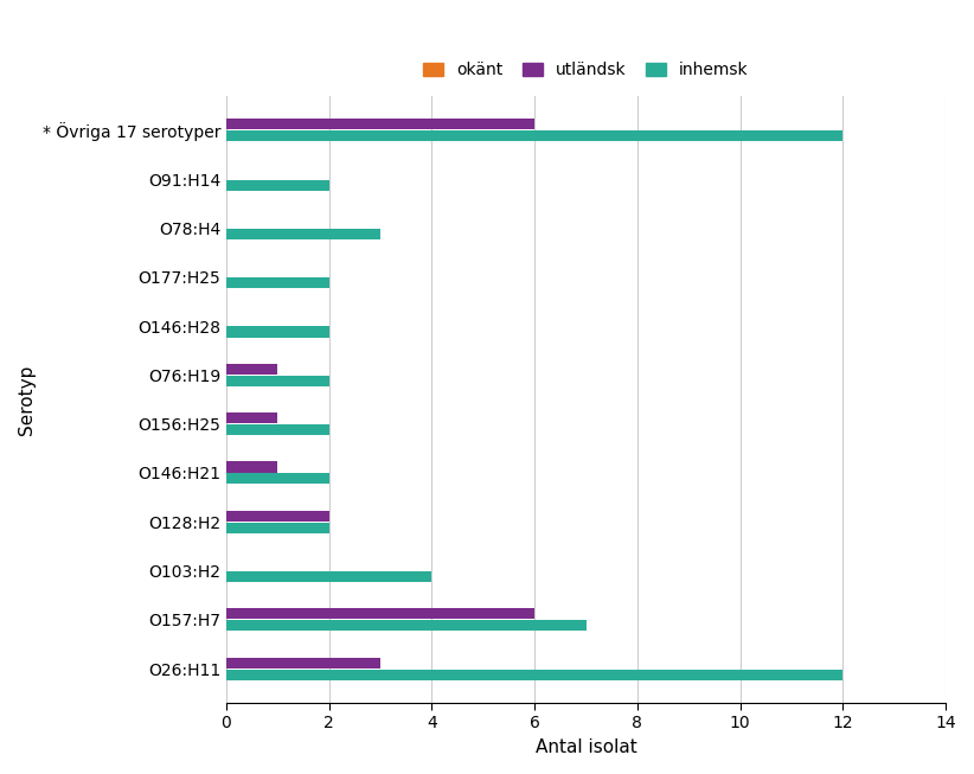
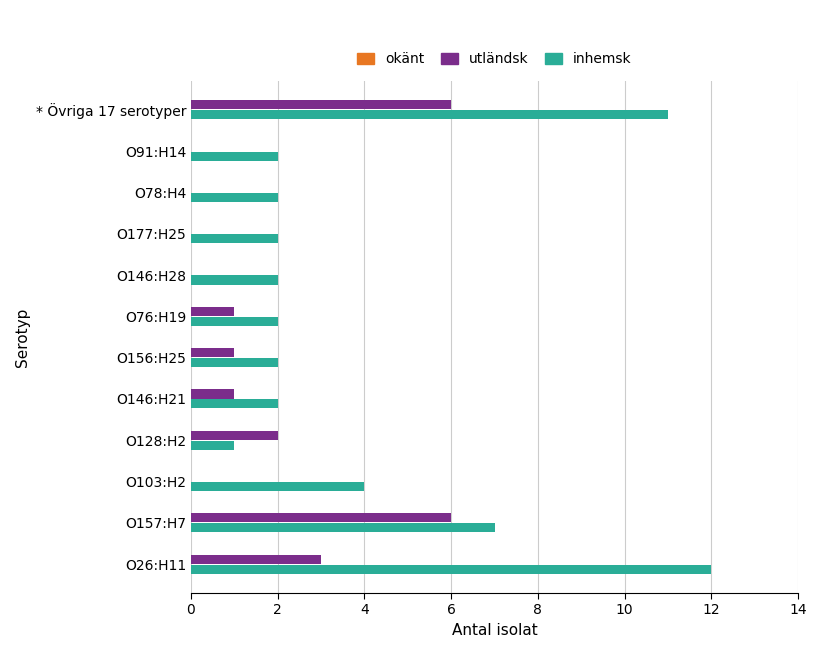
inhemsk/* Övriga 17 serotyper: 12 -> 11
inhemsk/O78:H4: 3 -> 2
inhemsk/O128:H2: 2 -> 1
